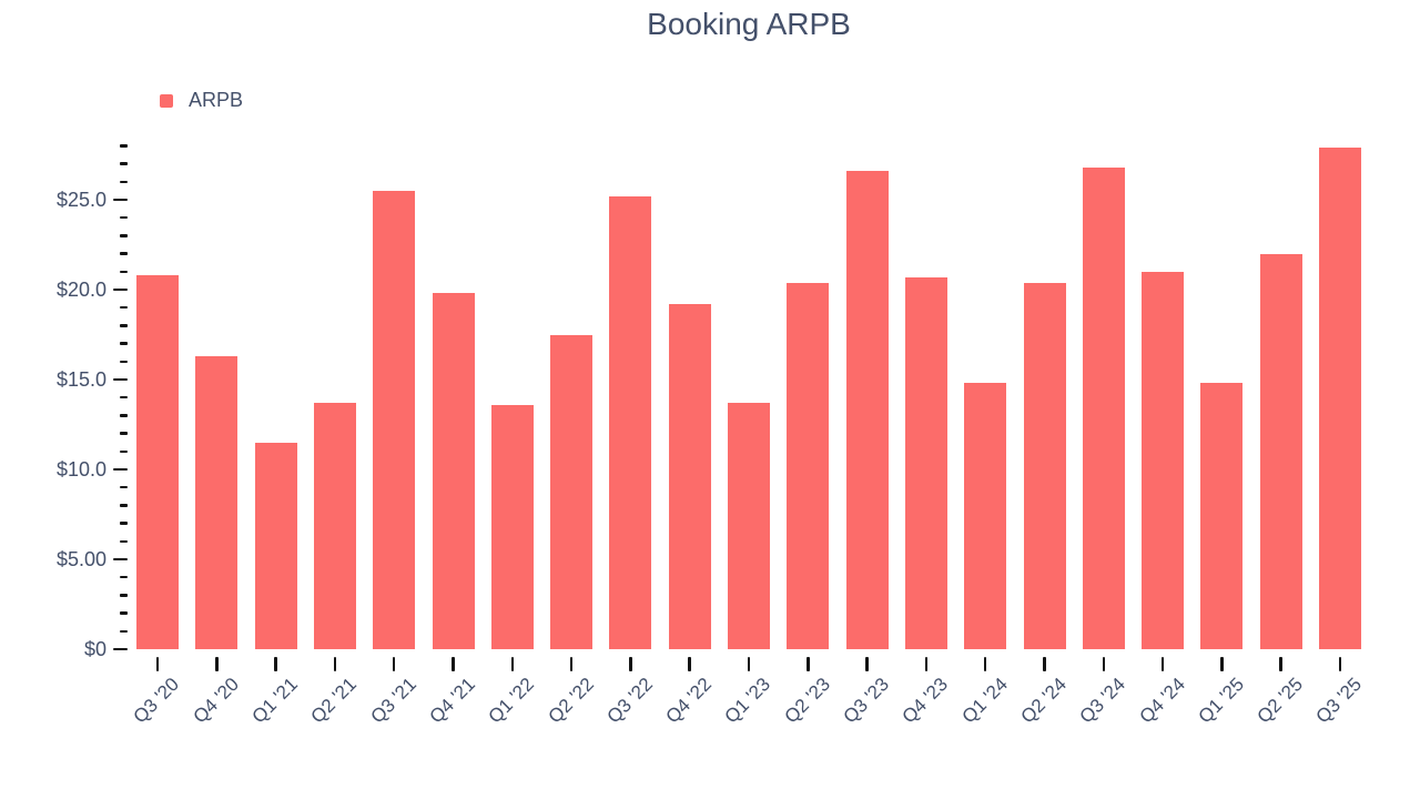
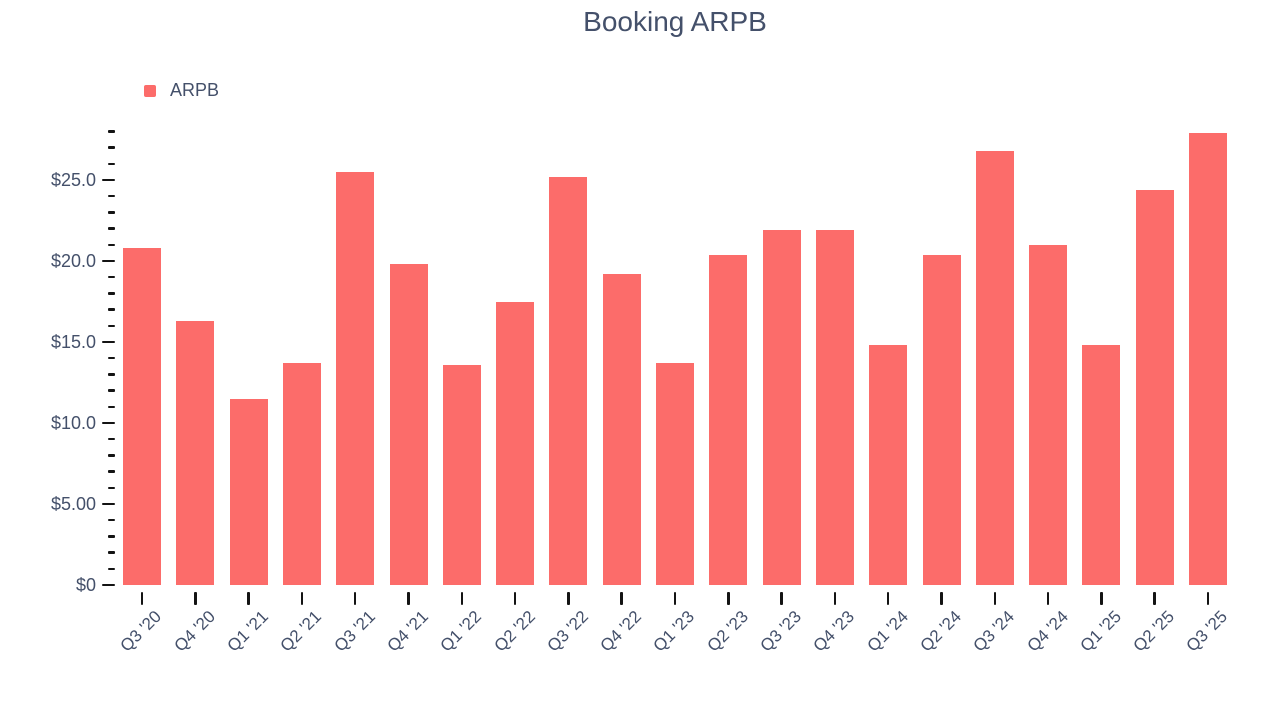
Q3 '23: $26.6 -> $21.9
Q4 '23: $20.7 -> $21.9
Q2 '25: $22.0 -> $24.4
